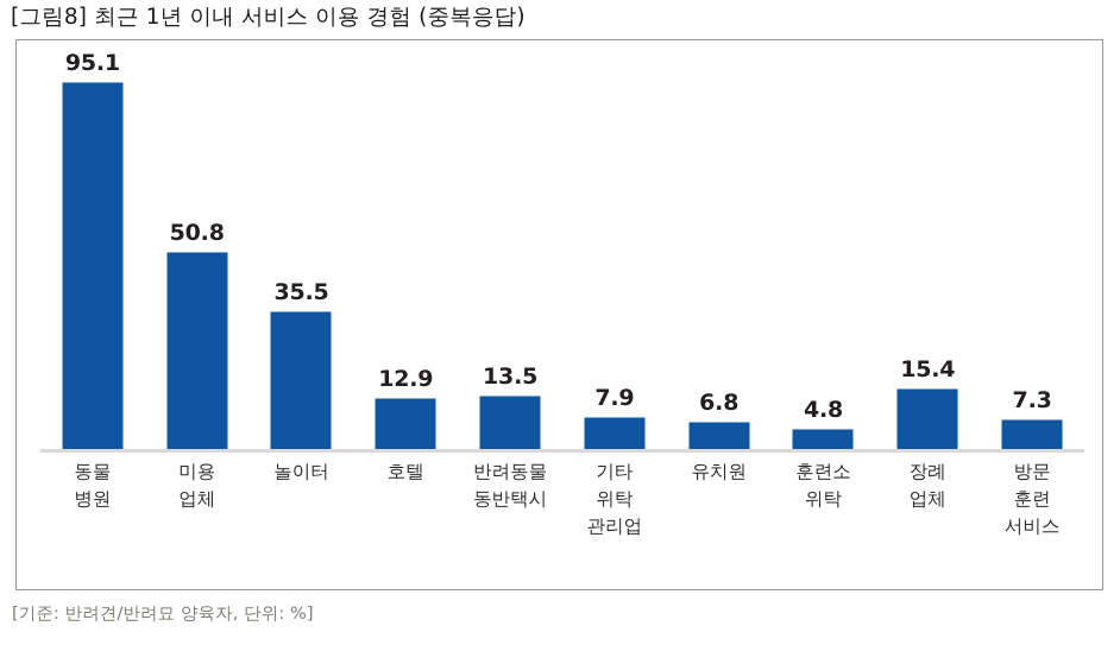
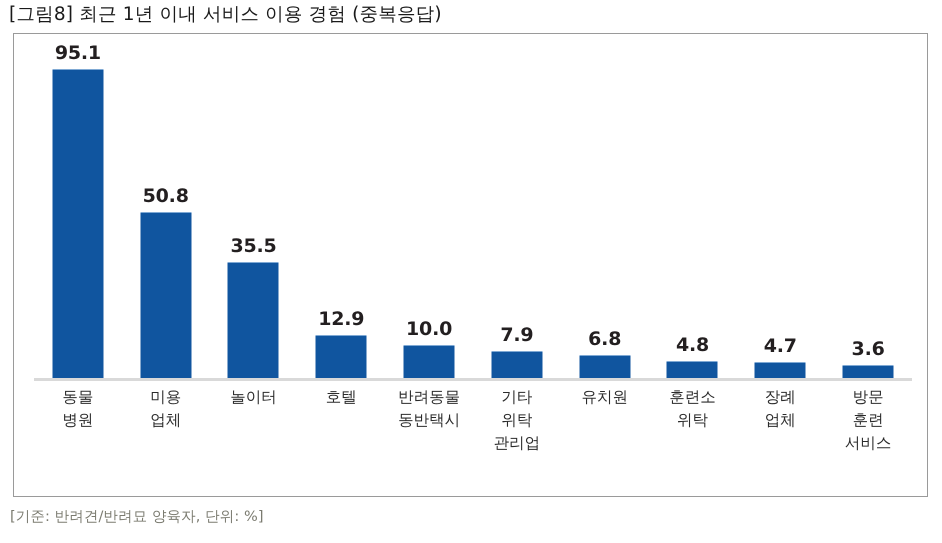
반려동물 동반택시: 13.5 -> 10.0
장례 업체: 15.4 -> 4.7
방문 훈련 서비스: 7.3 -> 3.6
